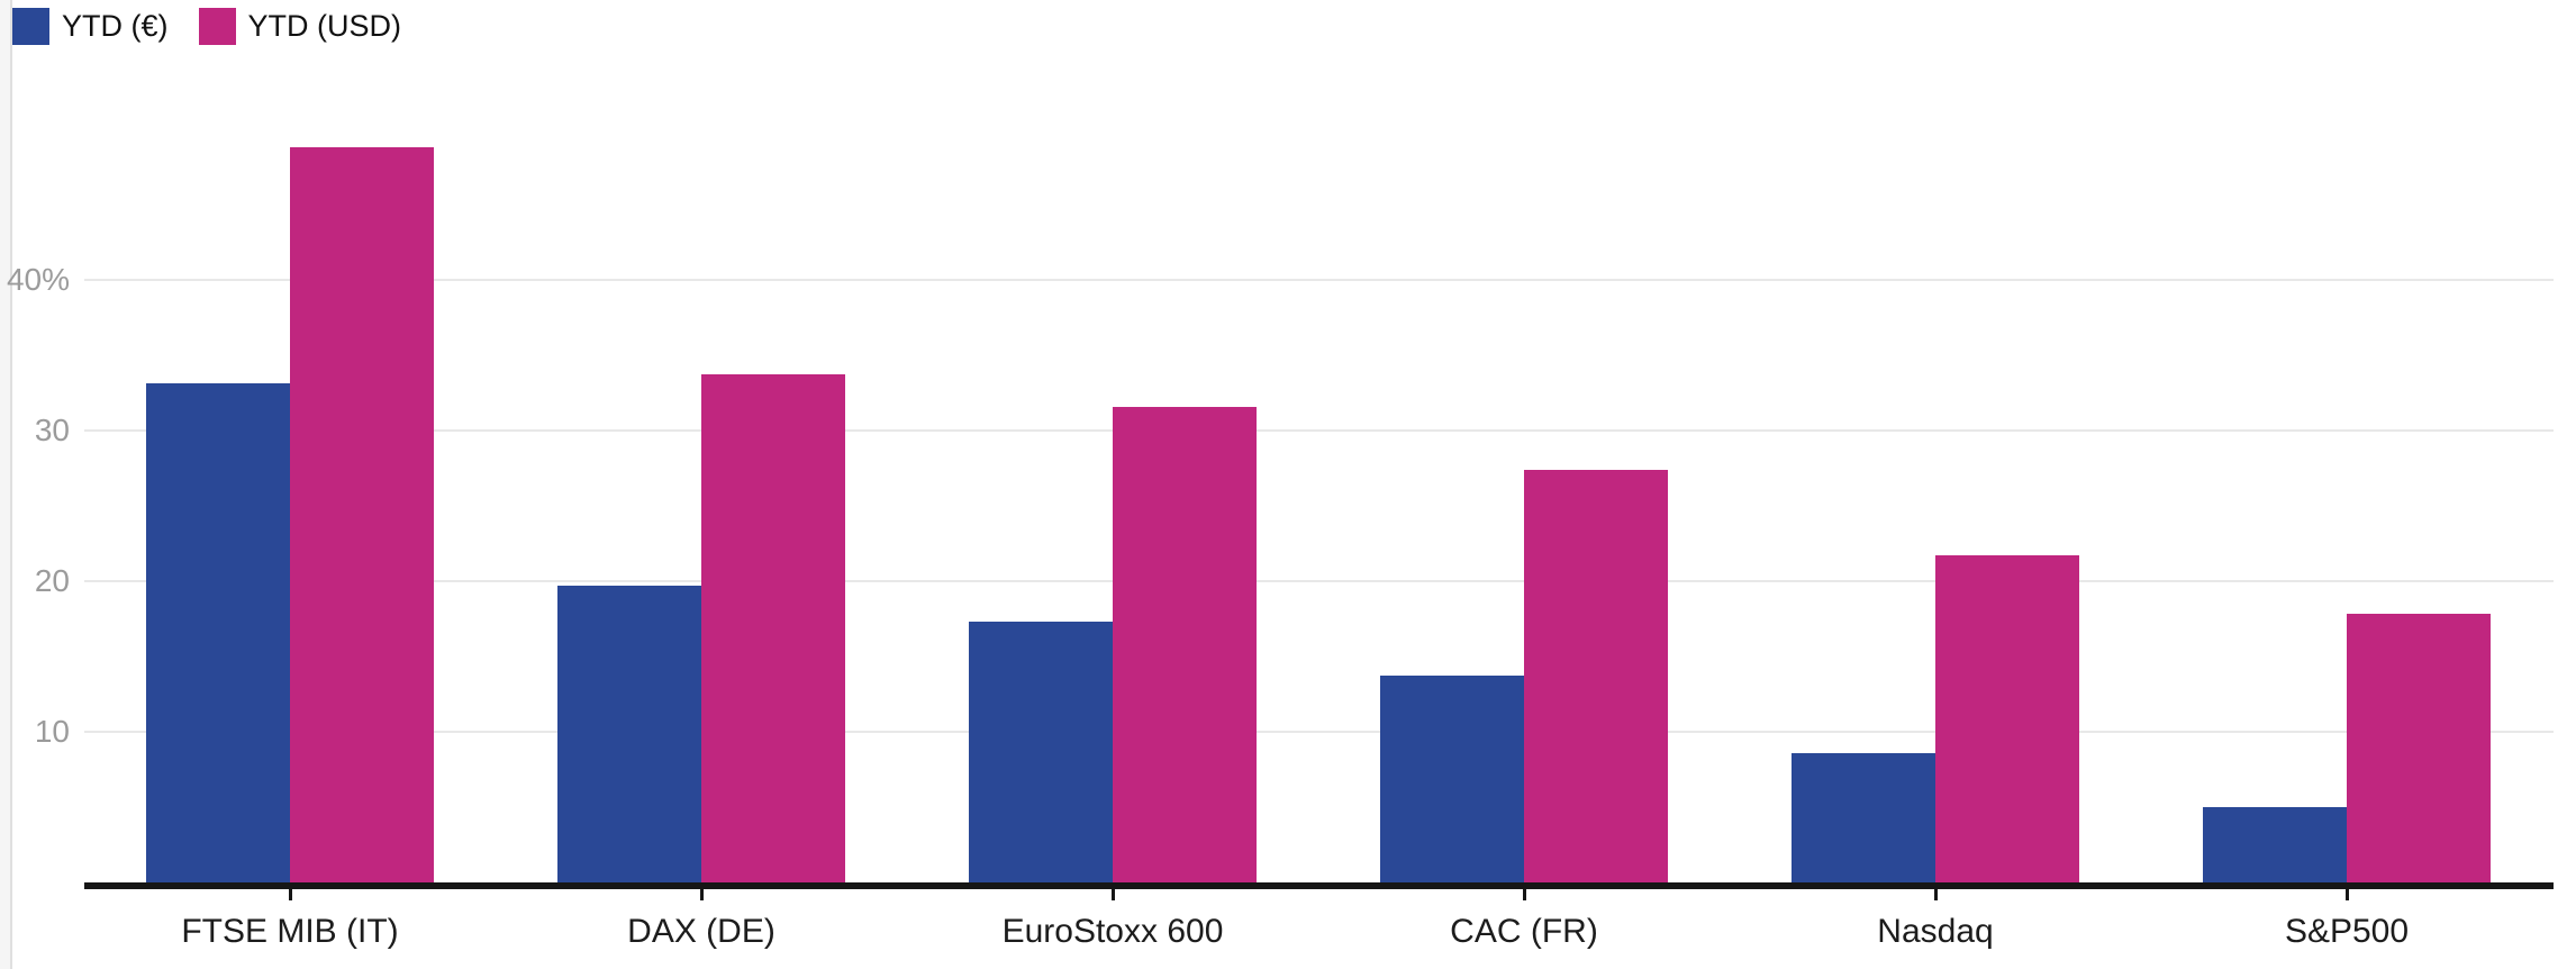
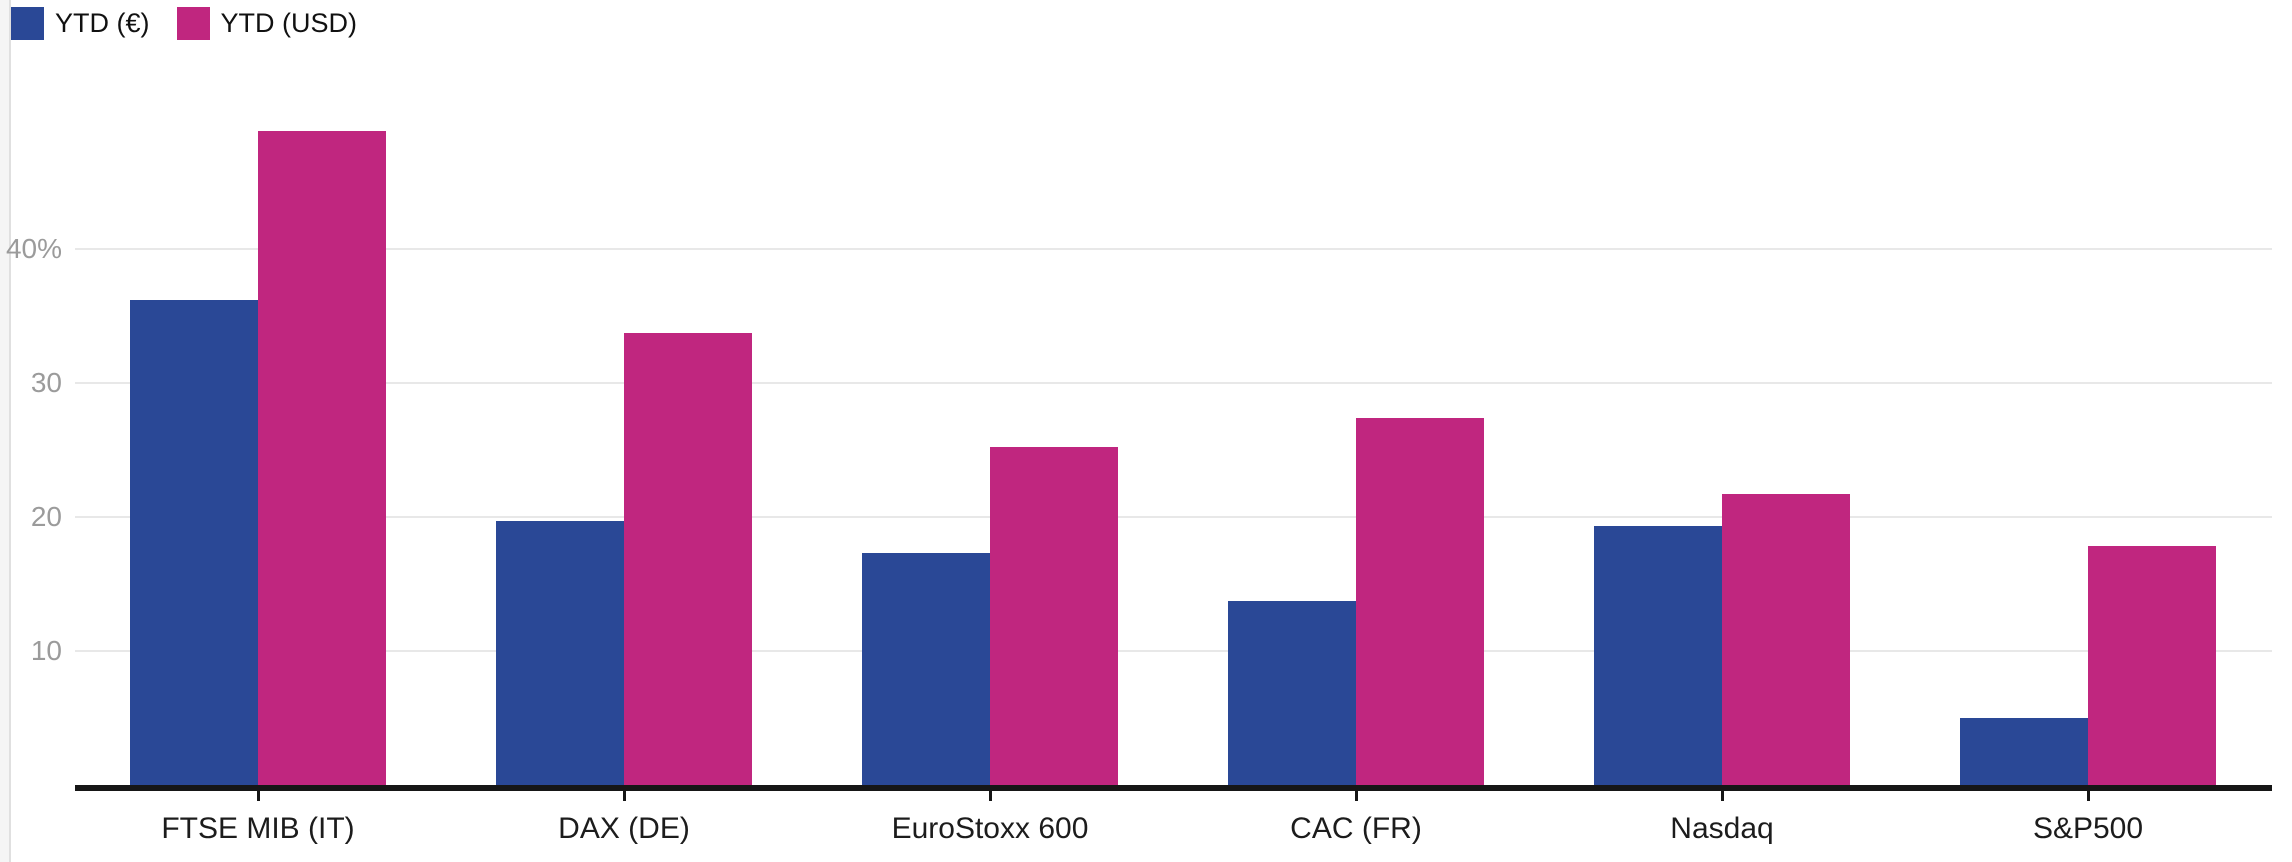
YTD (€)/FTSE MIB (IT): 33.1% -> 36.2%
YTD (USD)/EuroStoxx 600: 31.6% -> 25.2%
YTD (€)/Nasdaq: 8.6% -> 19.3%
